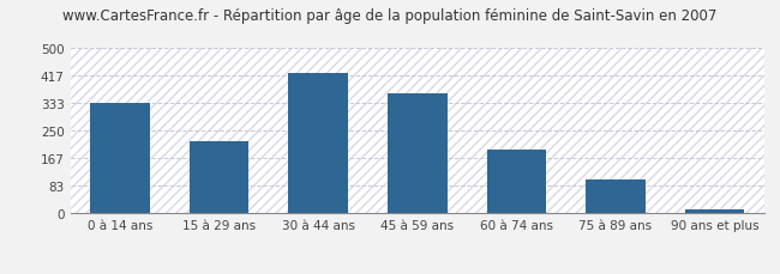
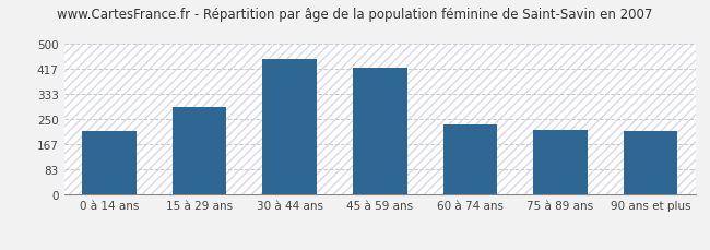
0 à 14 ans: 333 -> 210
15 à 29 ans: 220 -> 290
30 à 44 ans: 425 -> 450
45 à 59 ans: 365 -> 420
60 à 74 ans: 195 -> 235
75 à 89 ans: 103 -> 215
90 ans et plus: 12 -> 210
